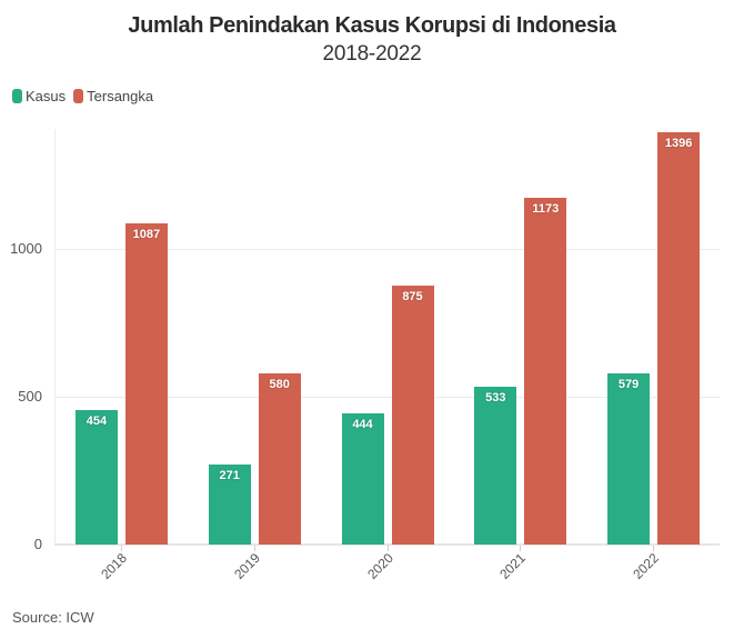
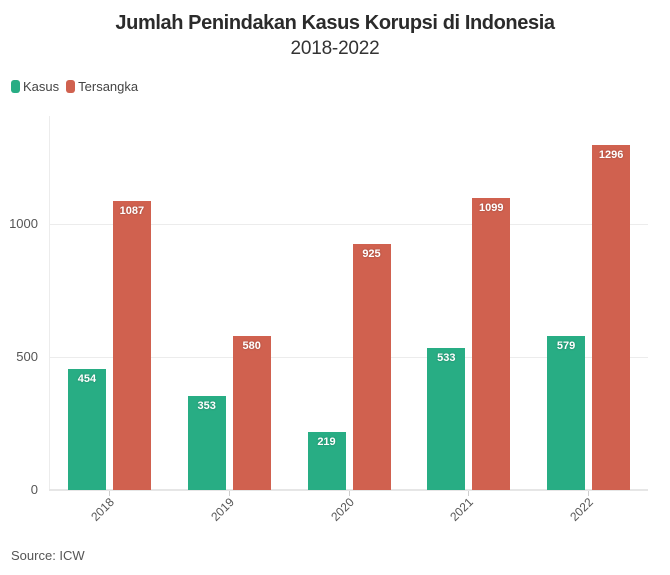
Kasus/2019: 271 -> 353
Kasus/2020: 444 -> 219
Tersangka/2020: 875 -> 925
Tersangka/2021: 1173 -> 1099
Tersangka/2022: 1396 -> 1296
